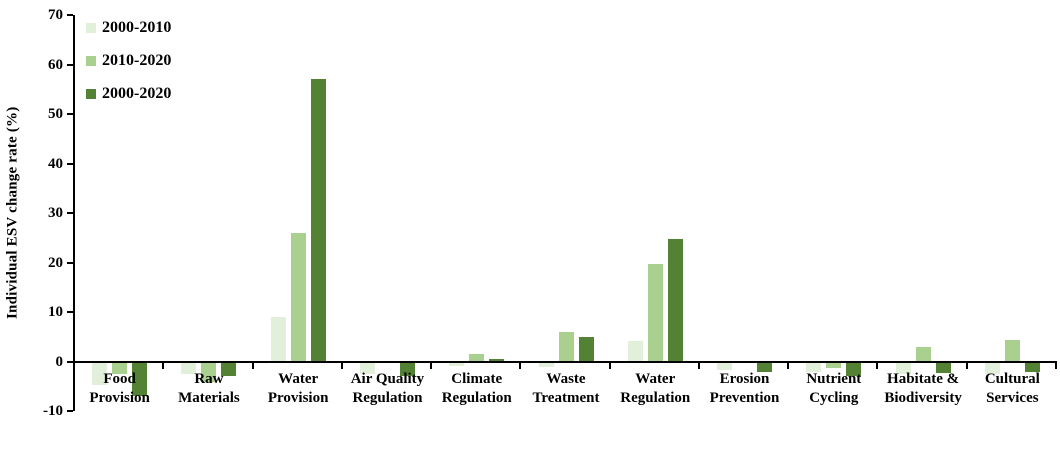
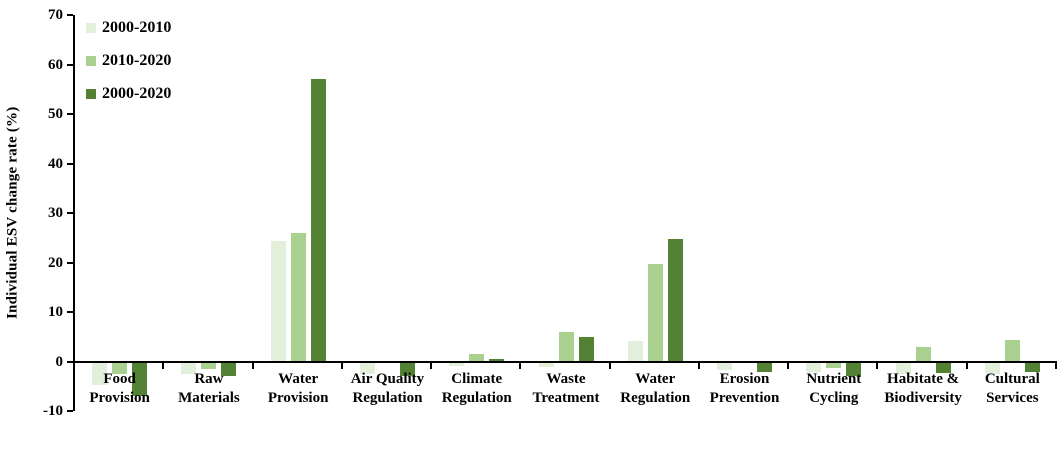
2010-2020/Raw Materials: -4 -> -1
2000-2010/Water Provision: 9 -> 24
